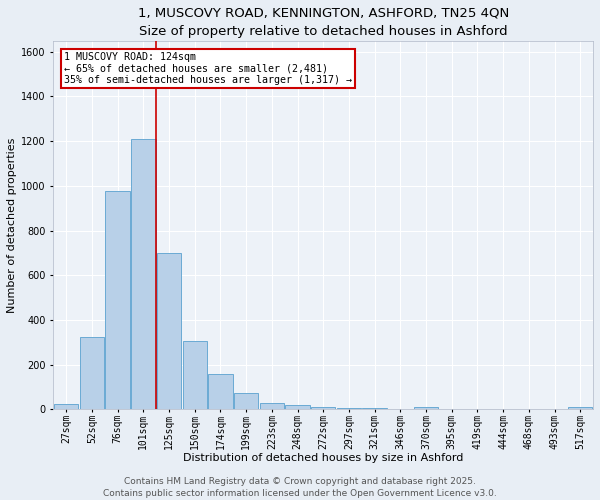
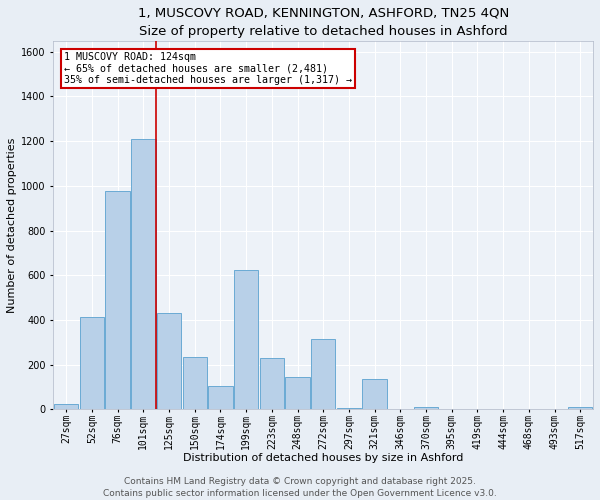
52sqm: 325 -> 415
125sqm: 700 -> 430
150sqm: 305 -> 235
174sqm: 158 -> 105
199sqm: 72 -> 625
223sqm: 30 -> 230
248sqm: 20 -> 145
272sqm: 10 -> 315
321sqm: 8 -> 135
